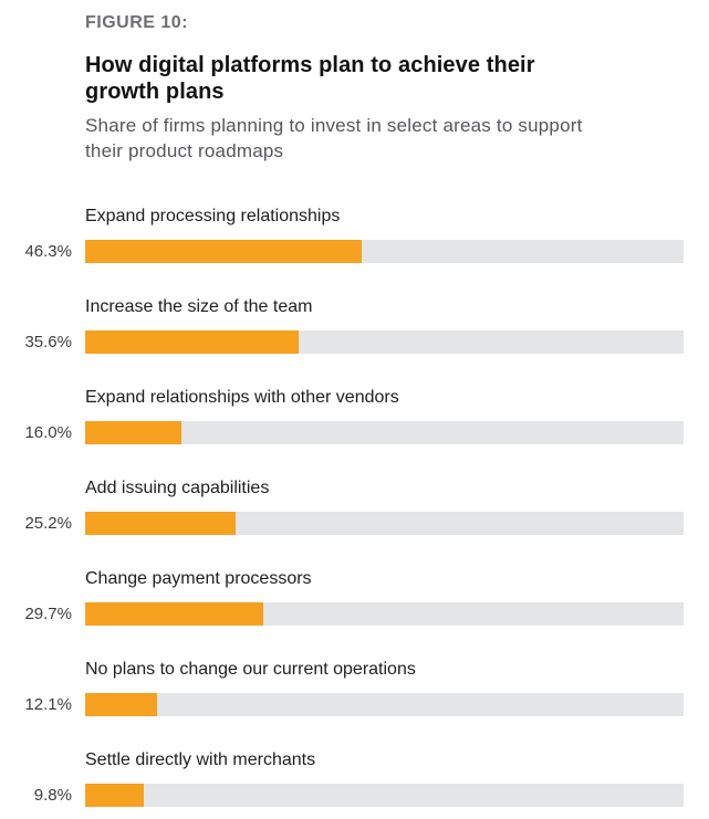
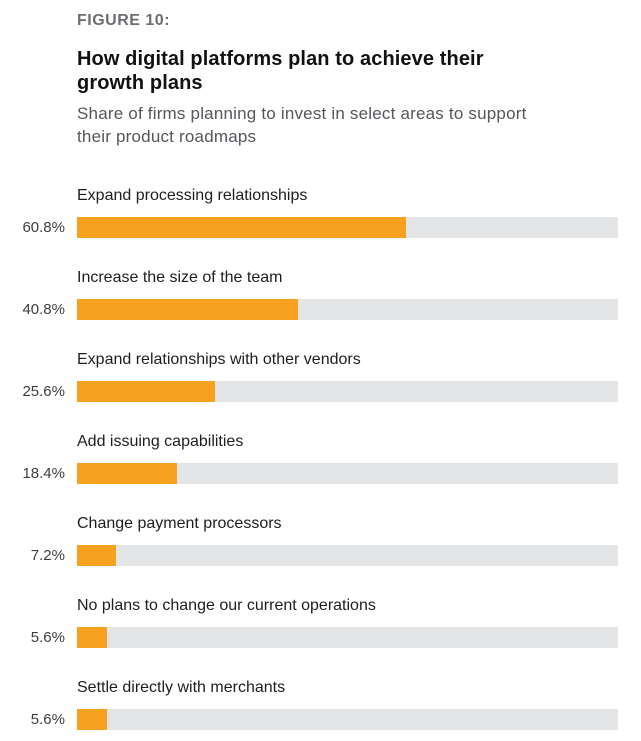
Expand processing relationships: 46.3% -> 60.8%
Increase the size of the team: 35.6% -> 40.8%
Expand relationships with other vendors: 16.0% -> 25.6%
Add issuing capabilities: 25.2% -> 18.4%
Change payment processors: 29.7% -> 7.2%
No plans to change our current operations: 12.1% -> 5.6%
Settle directly with merchants: 9.8% -> 5.6%
